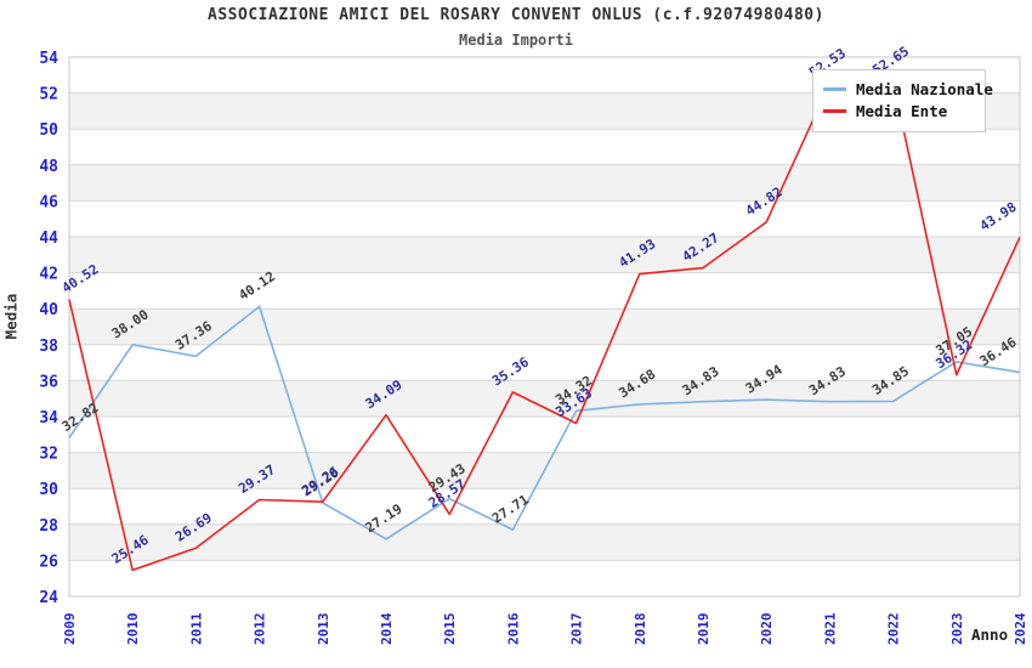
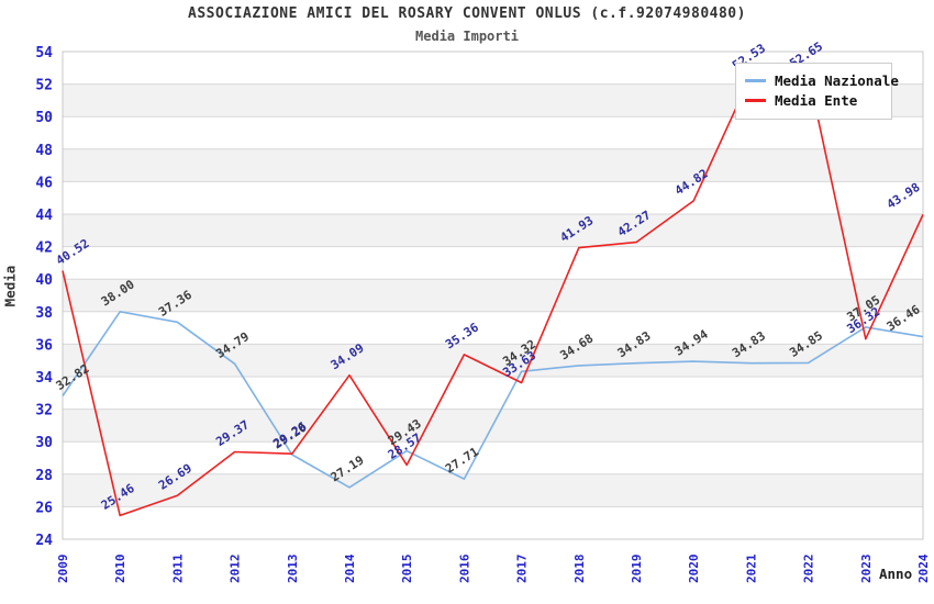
Media Nazionale/2012: 40.12 -> 34.79
